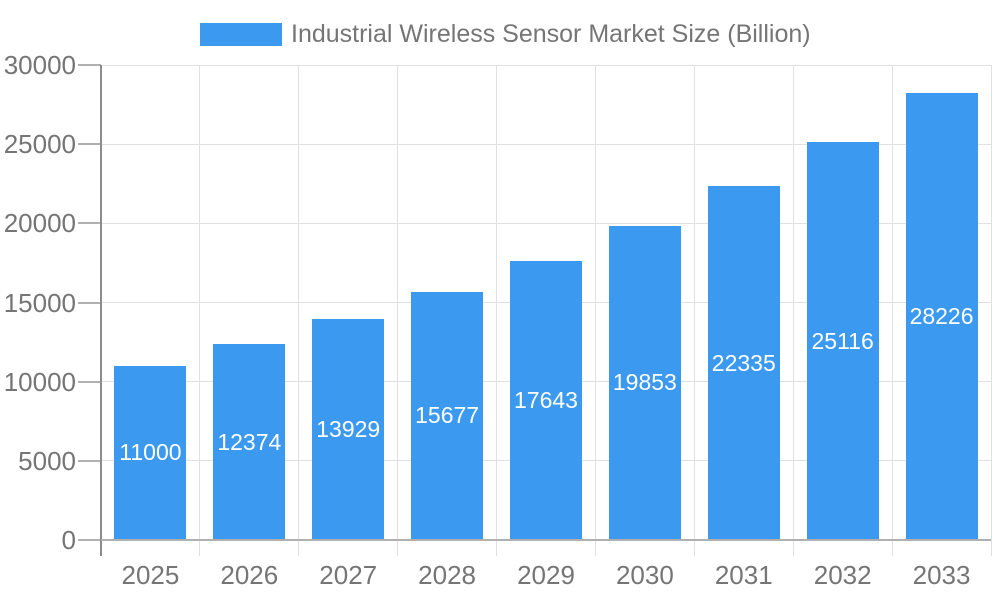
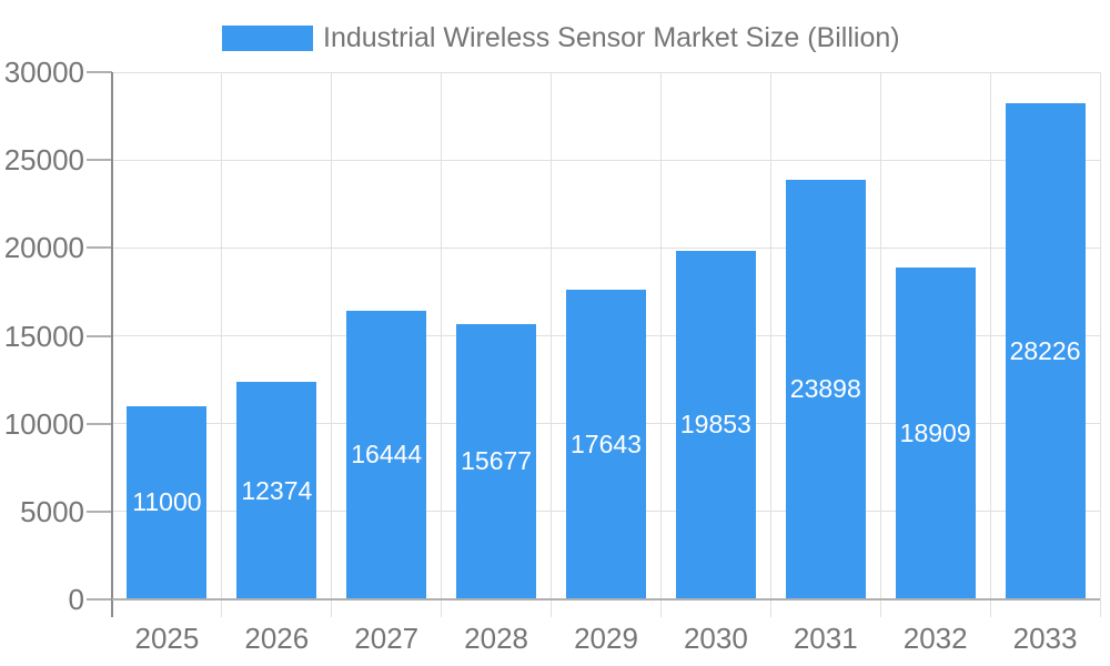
2027: 13929 -> 16444
2031: 22335 -> 23898
2032: 25116 -> 18909
